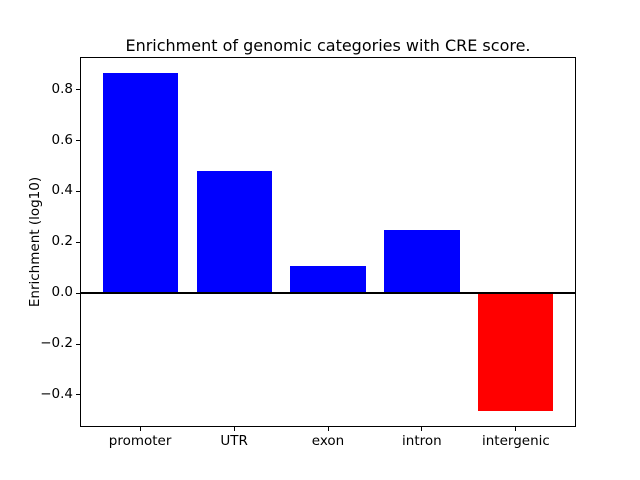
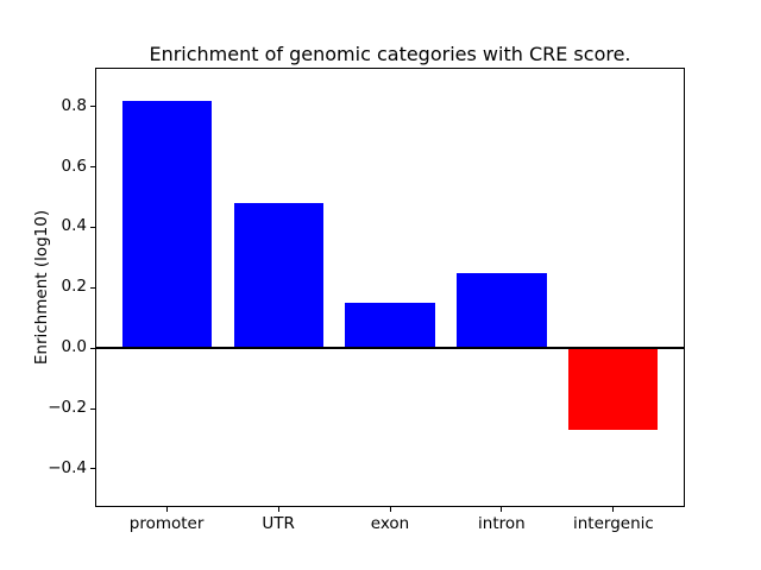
promoter: 0.86 -> 0.82
exon: 0.10 -> 0.15
intergenic: -0.47 -> -0.27
